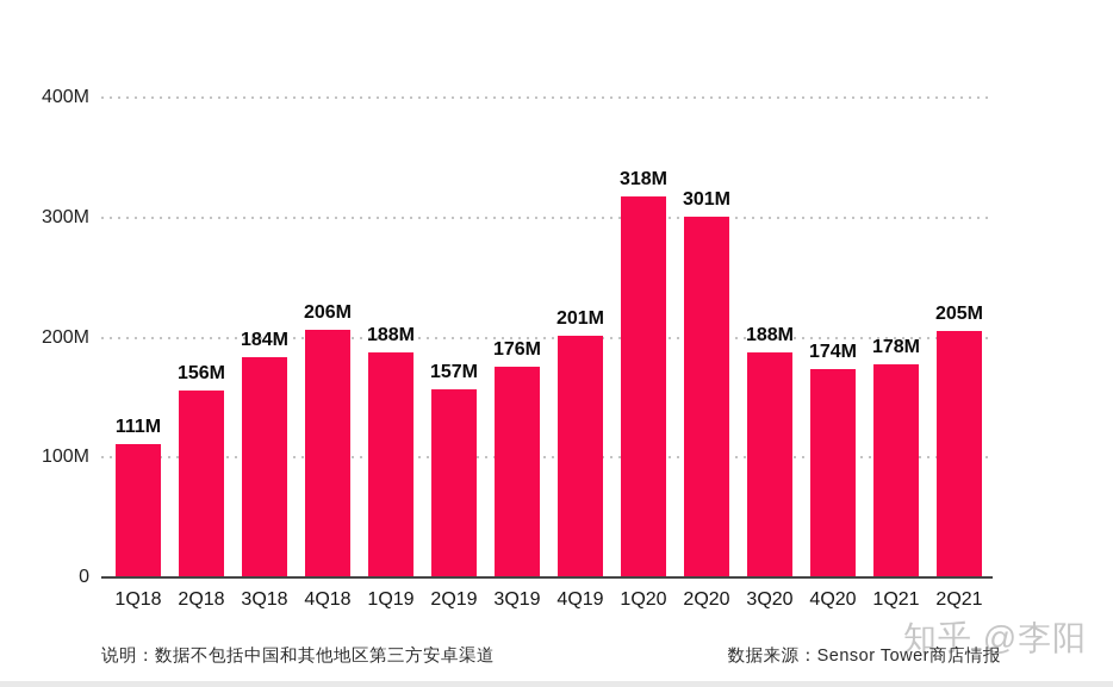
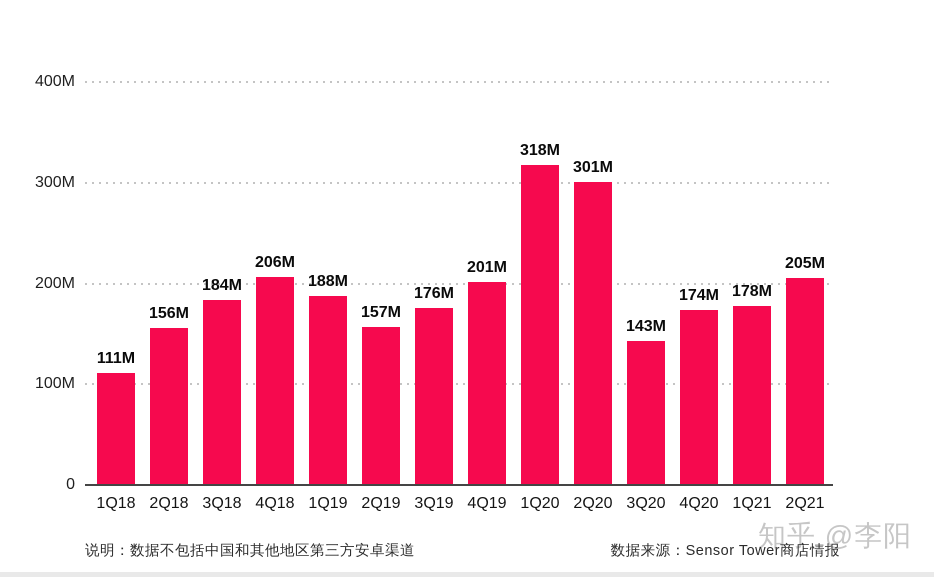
3Q20: 188M -> 143M
